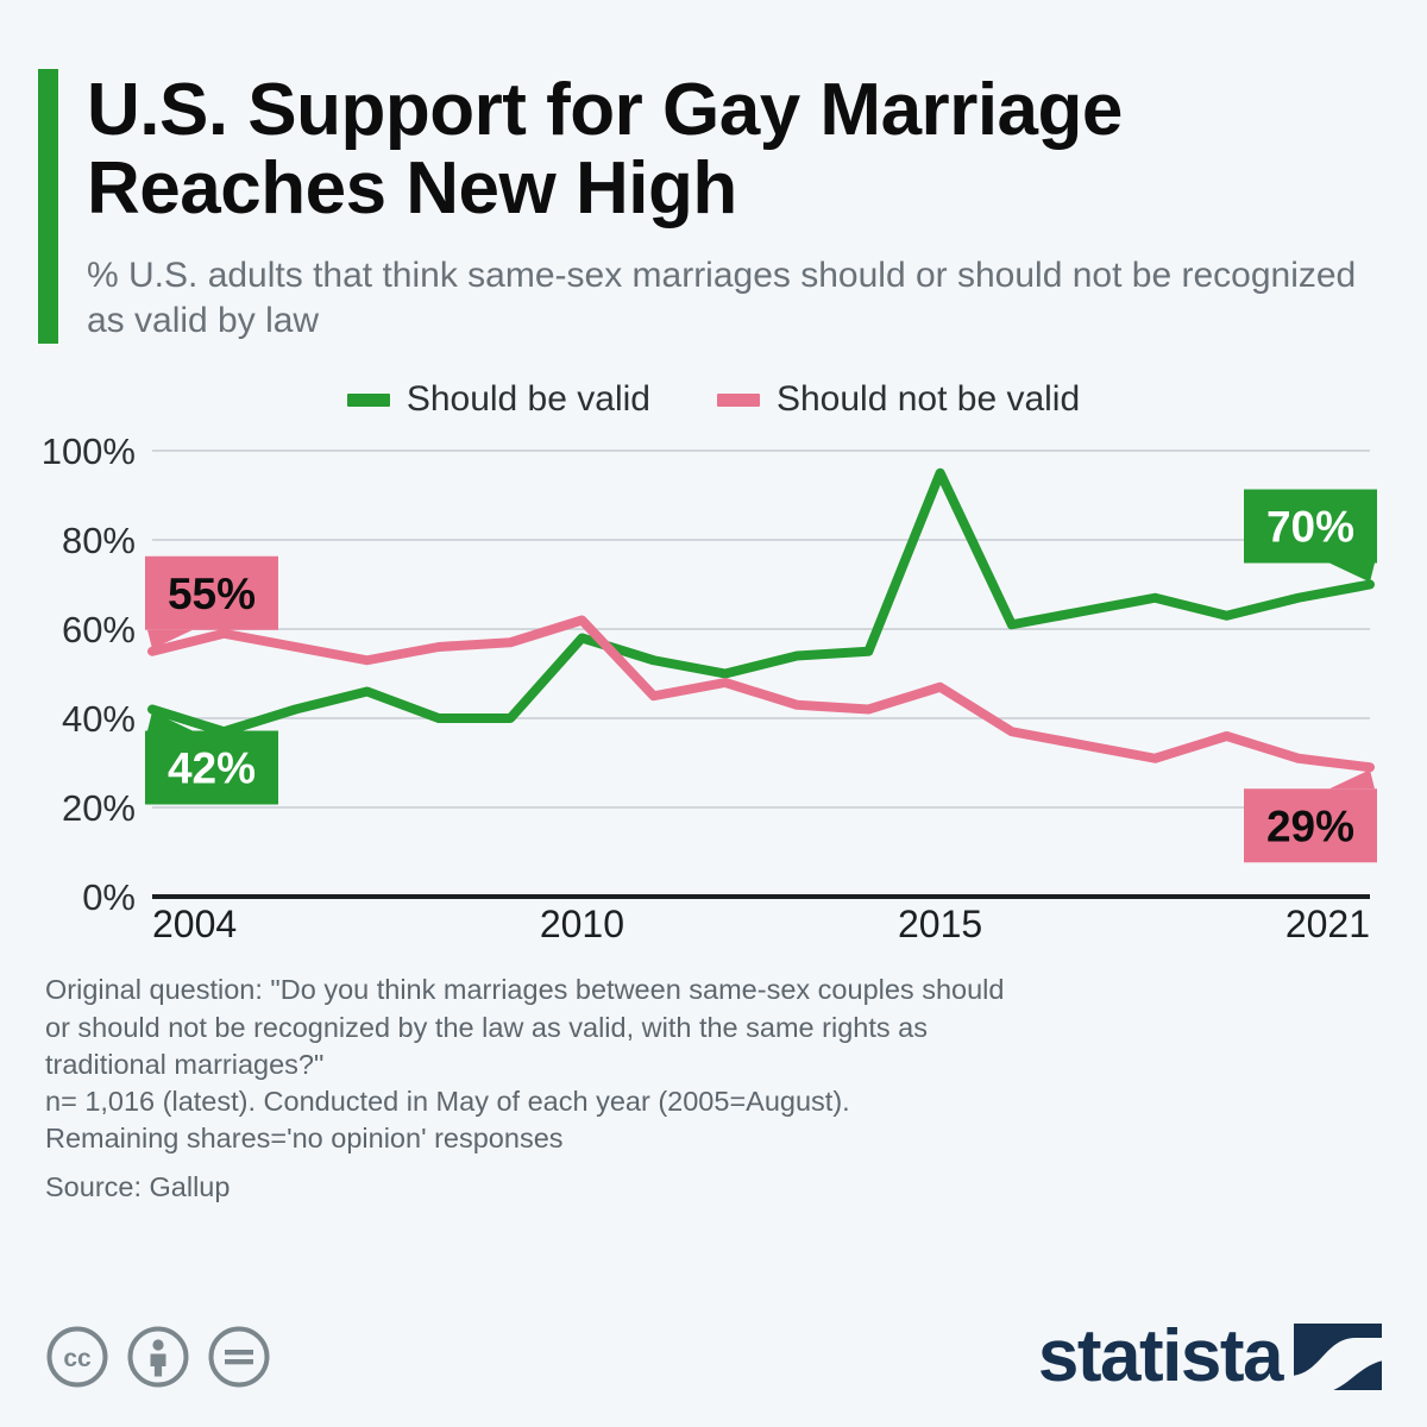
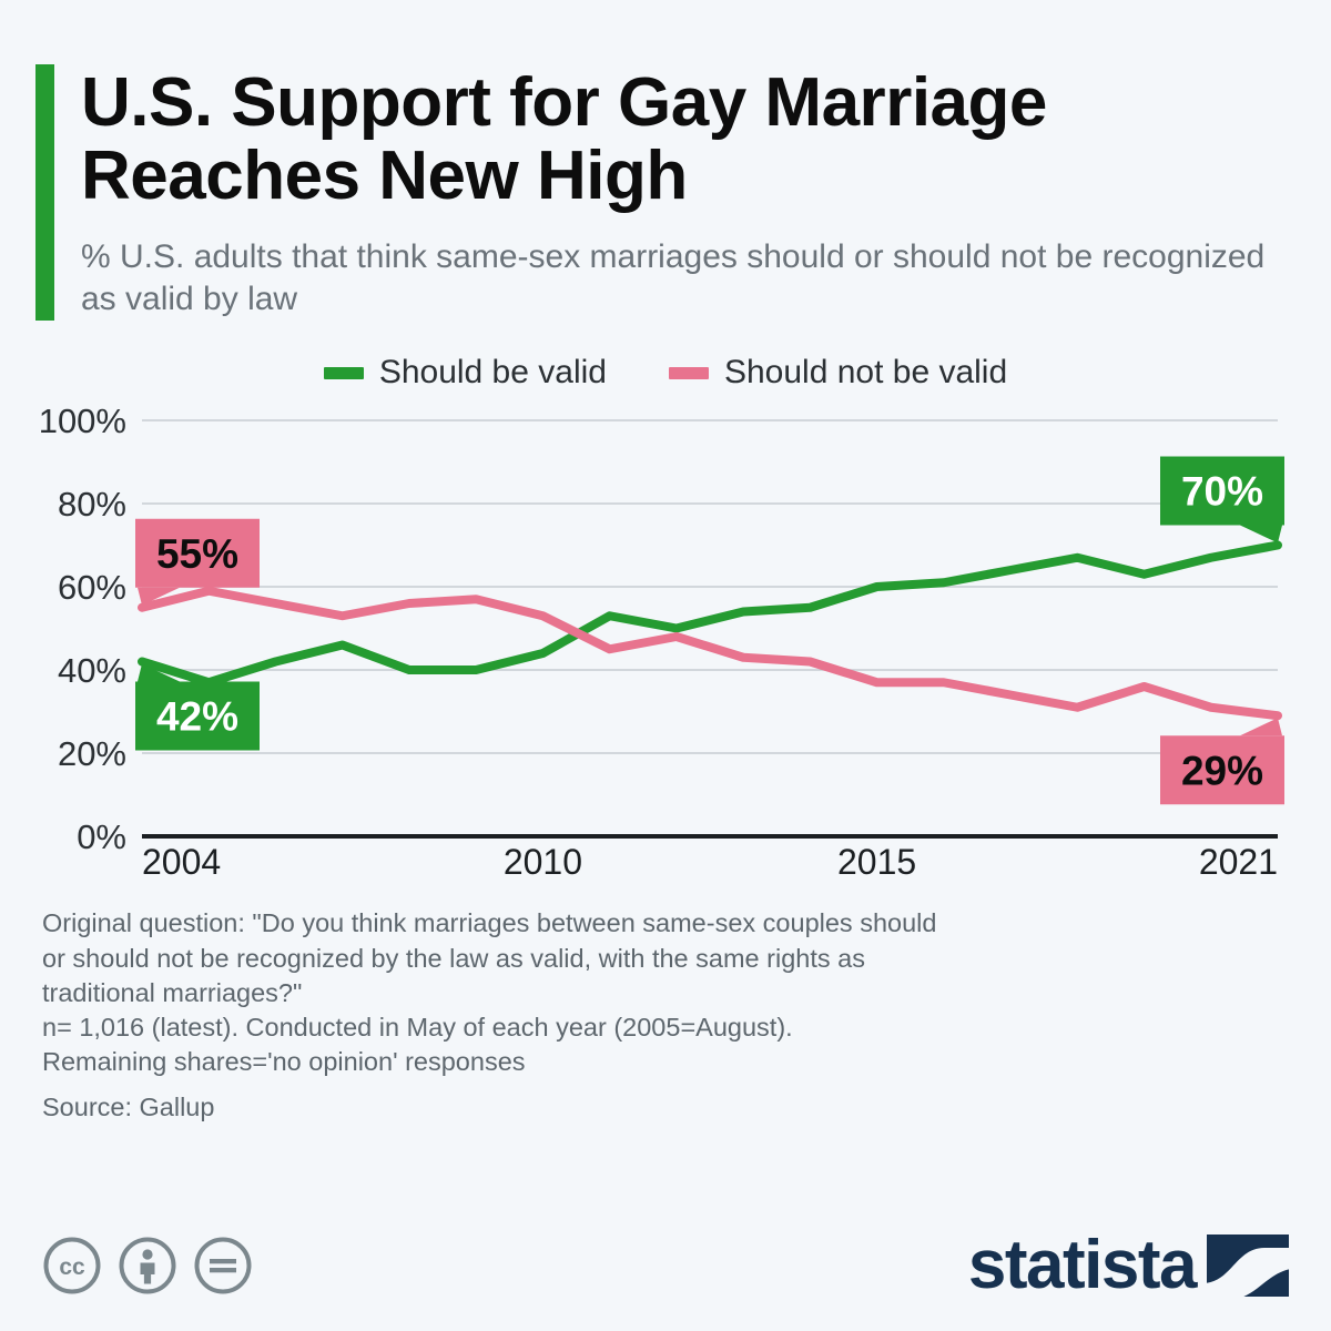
Should be valid/2010: 58% -> 44%
Should not be valid/2010: 62% -> 53%
Should be valid/2015: 95% -> 60%
Should not be valid/2015: 47% -> 37%
